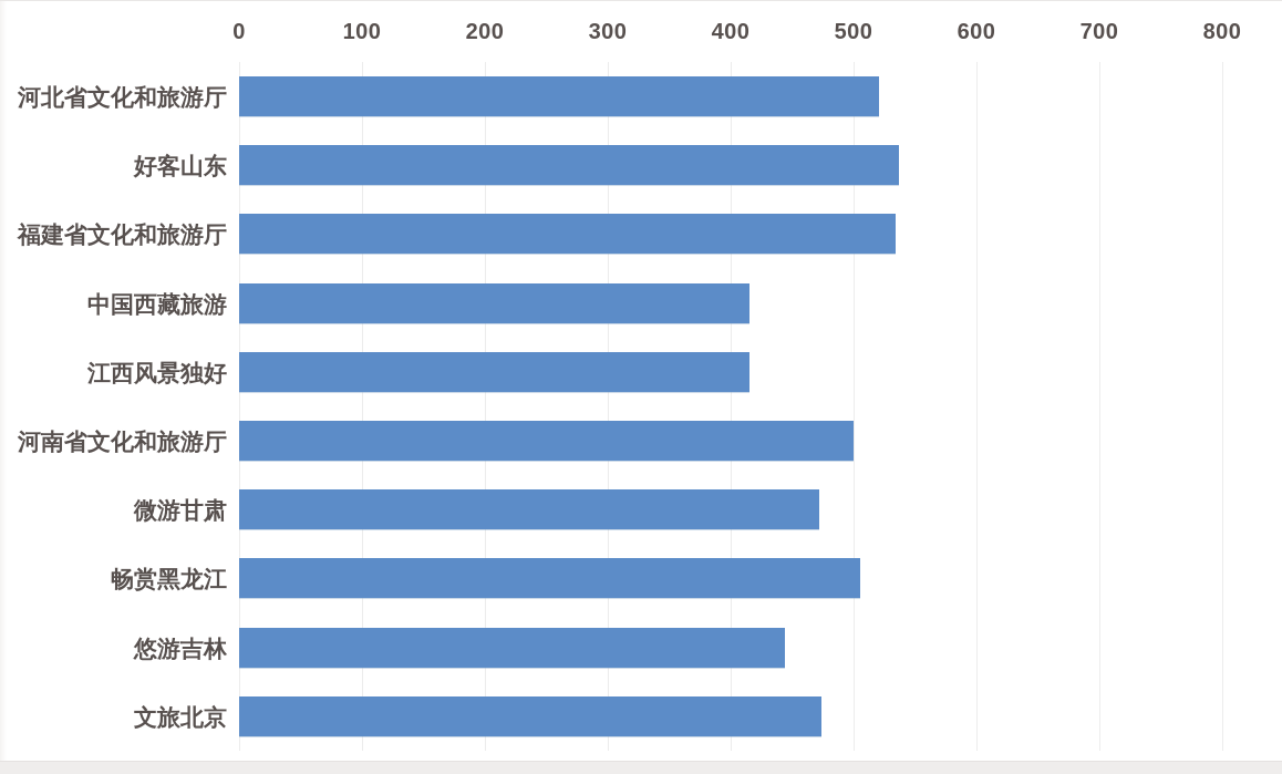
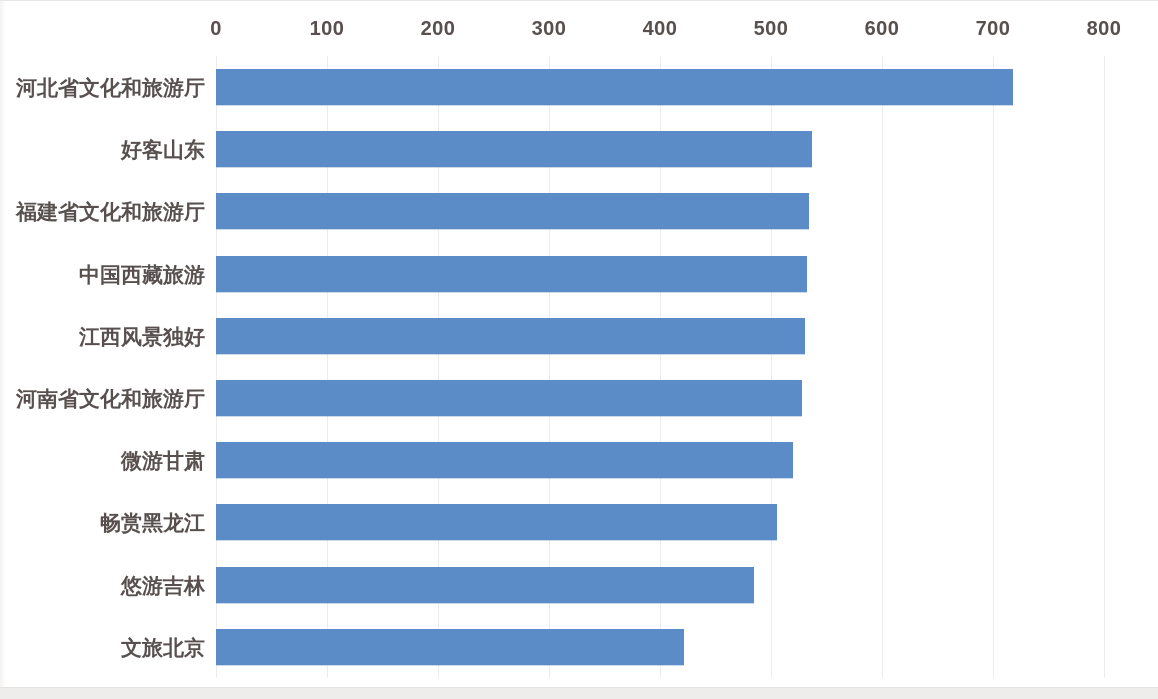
河北省文化和旅游厅: 521 -> 718
中国西藏旅游: 415 -> 532
江西风景独好: 415 -> 531
河南省文化和旅游厅: 500 -> 528
微游甘肃: 472 -> 520
悠游吉林: 444 -> 485
文旅北京: 474 -> 422
